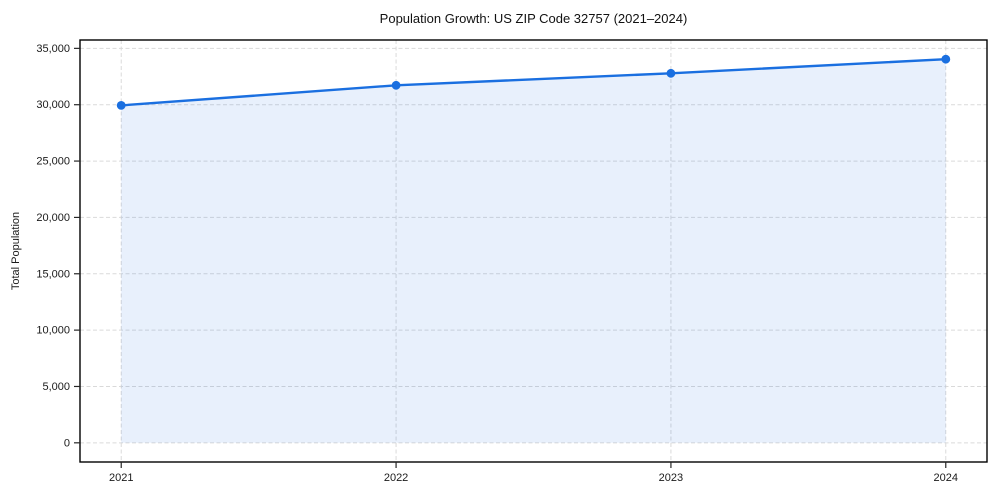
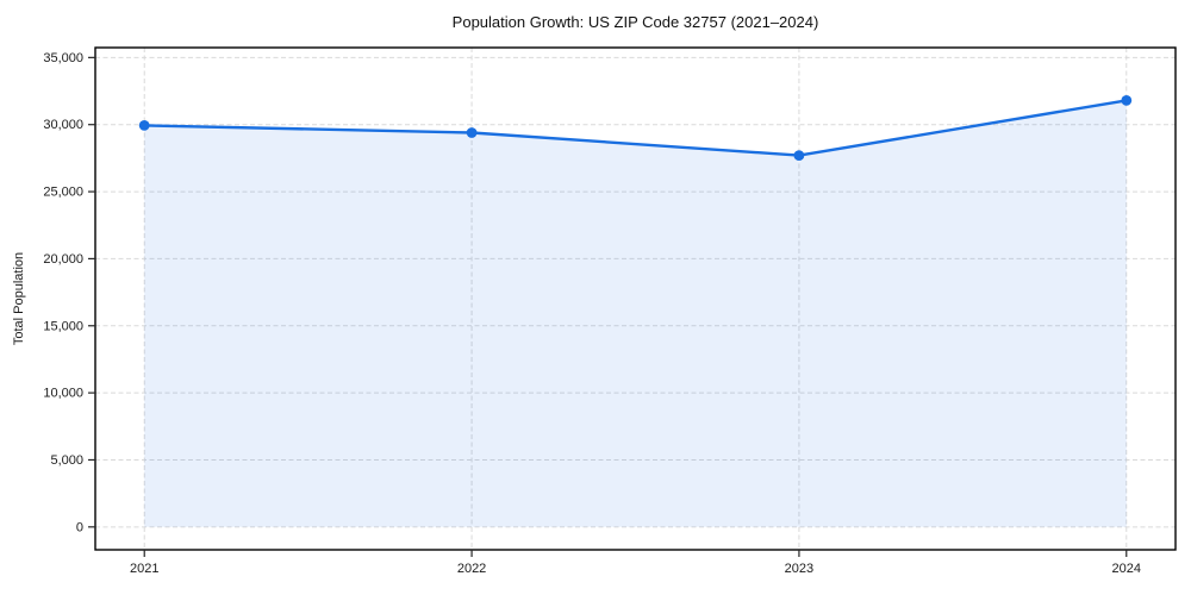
2022: 31700 -> 29400
2023: 32800 -> 27700
2024: 34000 -> 31800
